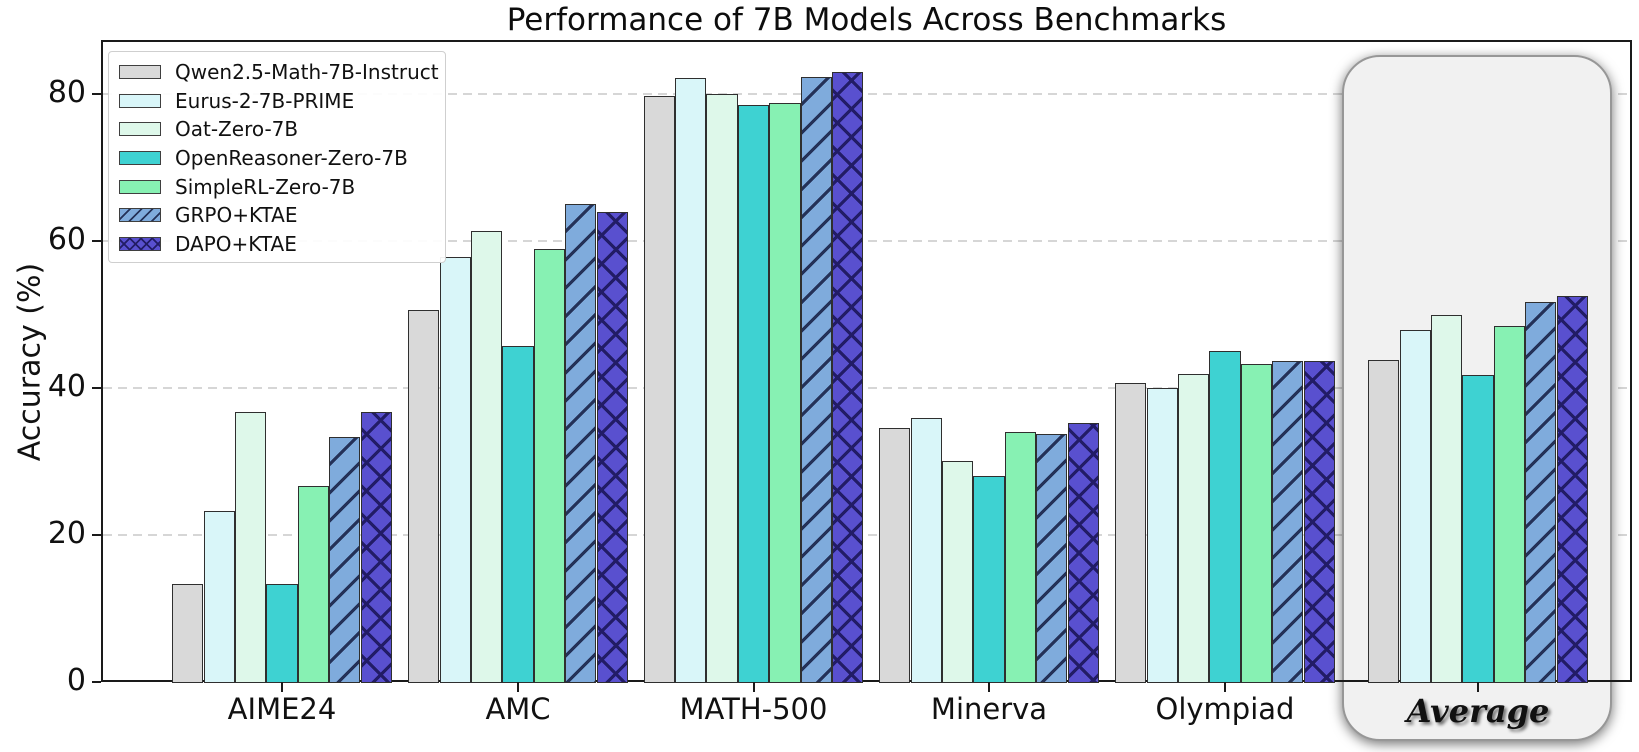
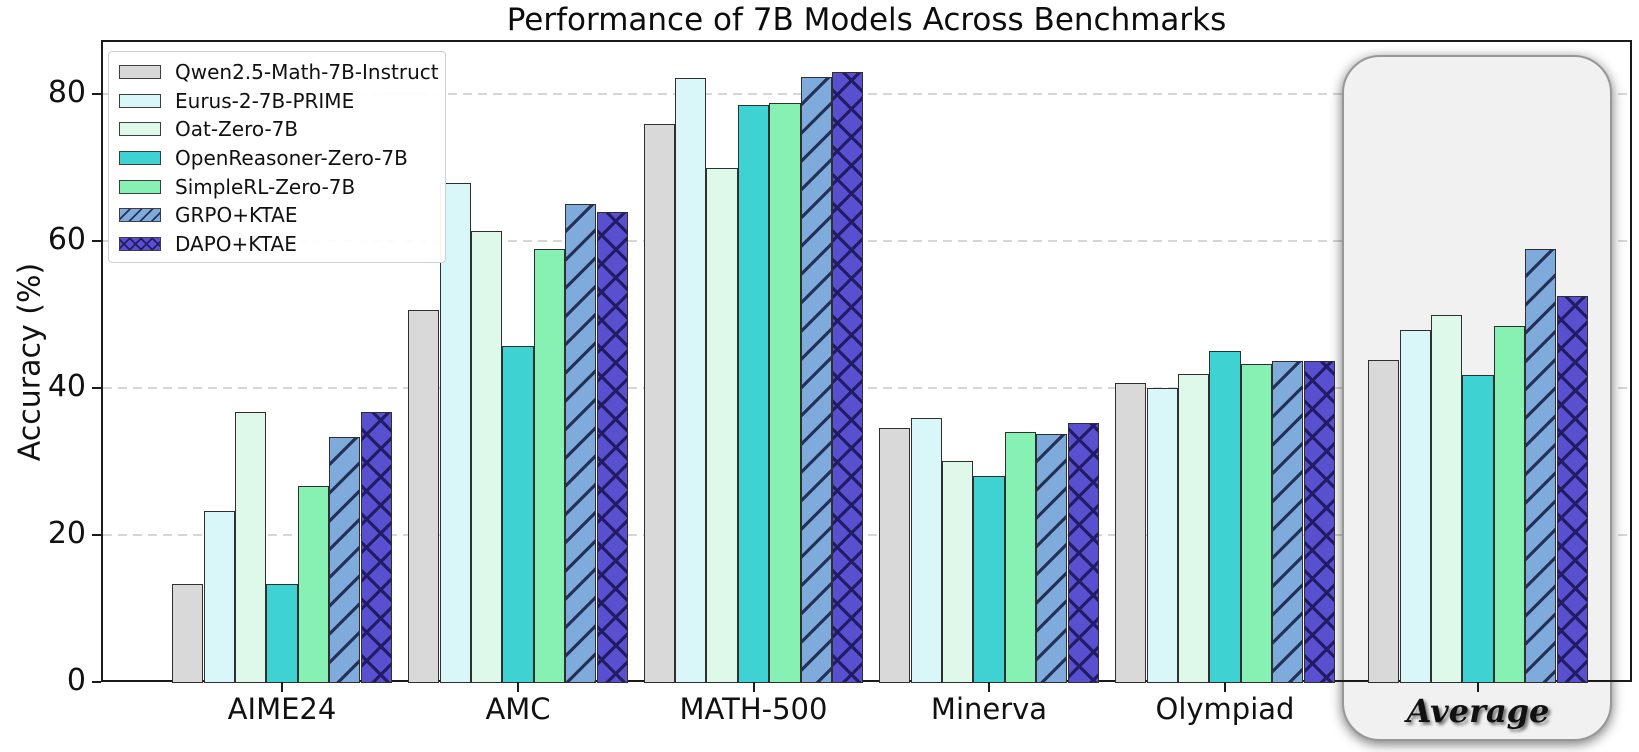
Eurus-2-7B-PRIME/AMC: 58 -> 68
Qwen2.5-Math-7B-Instruct/MATH-500: 80 -> 76
Oat-Zero-7B/MATH-500: 80 -> 70
GRPO+KTAE/Average: 52 -> 59
